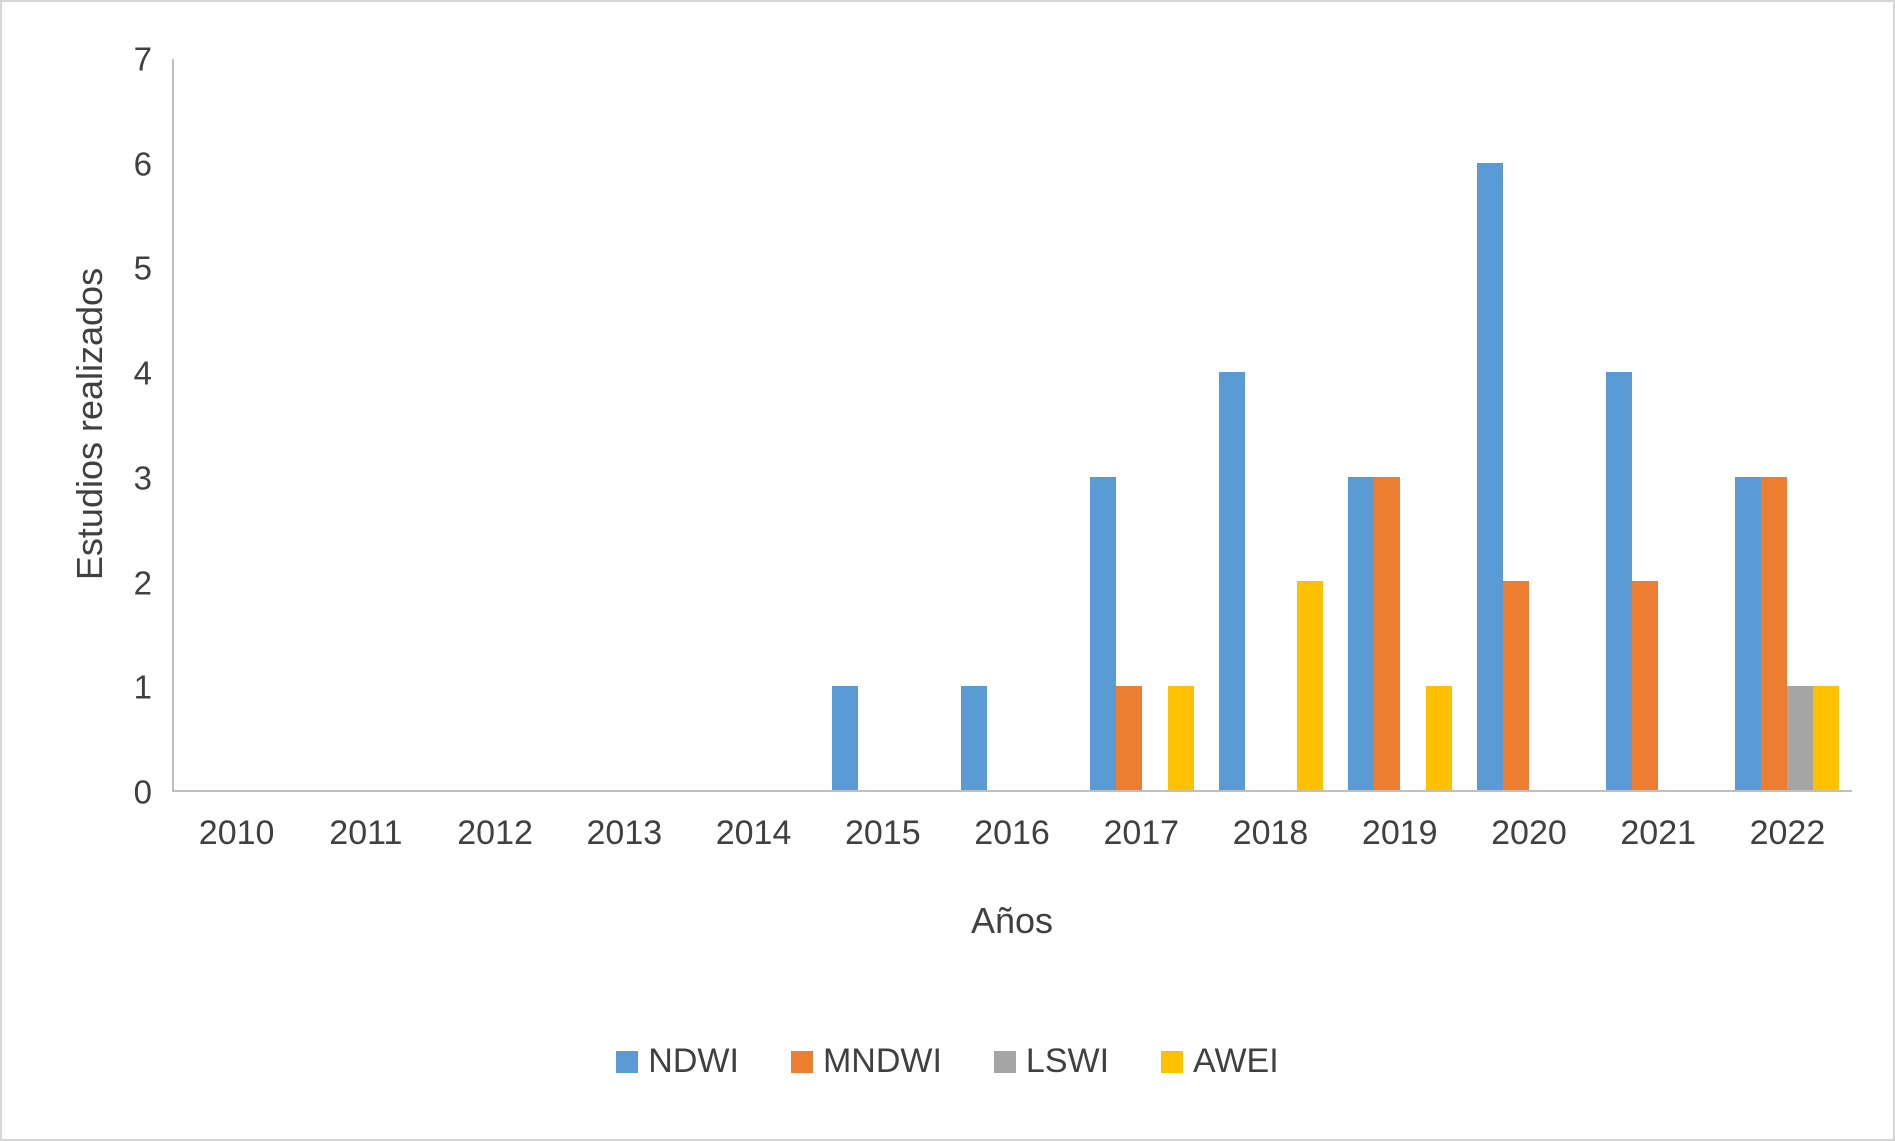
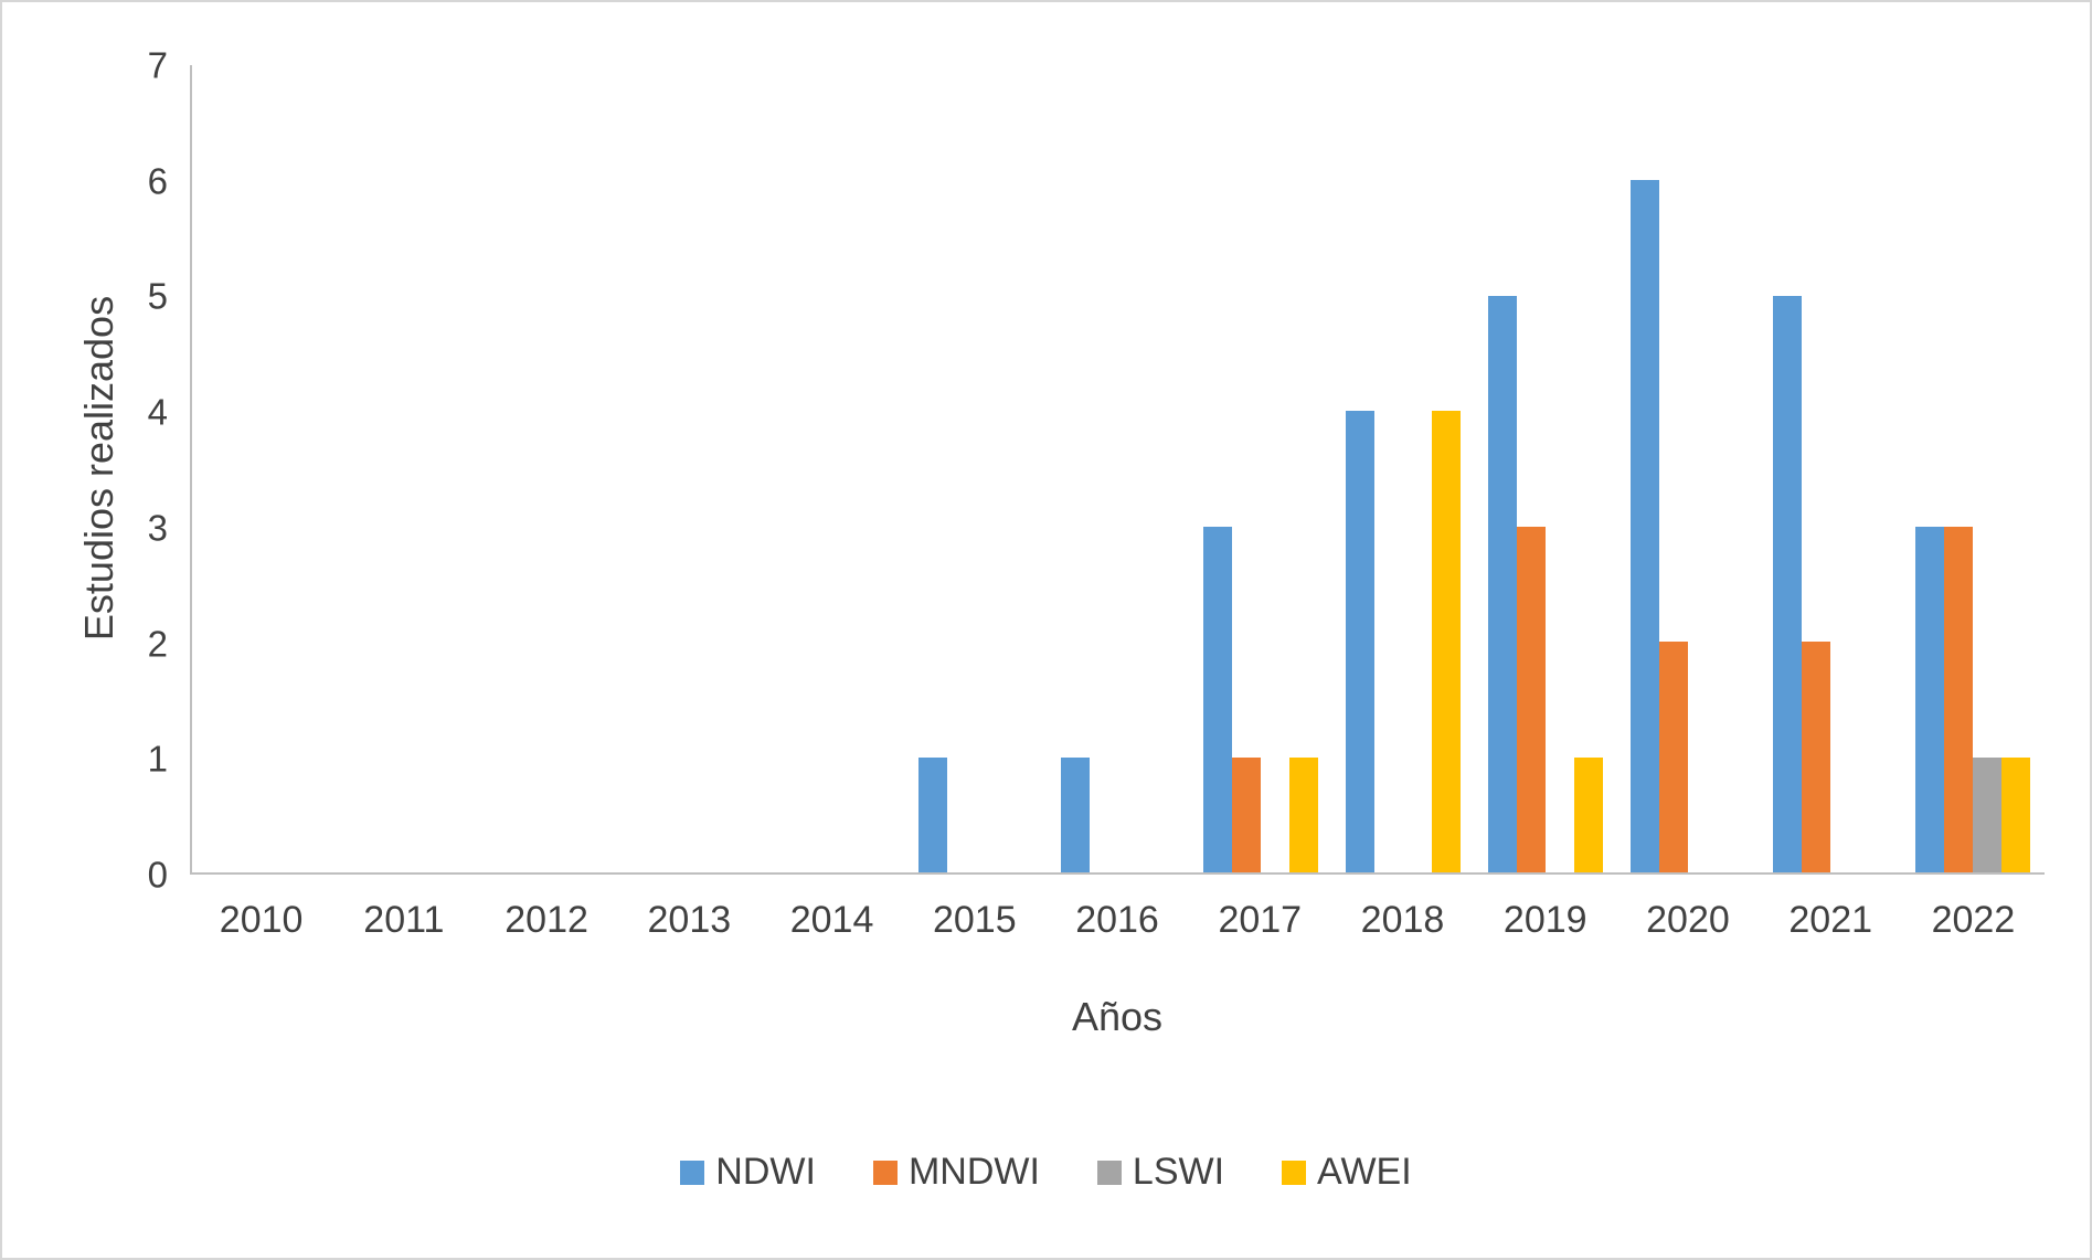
AWEI/2018: 2 -> 4
NDWI/2019: 3 -> 5
NDWI/2021: 4 -> 5
